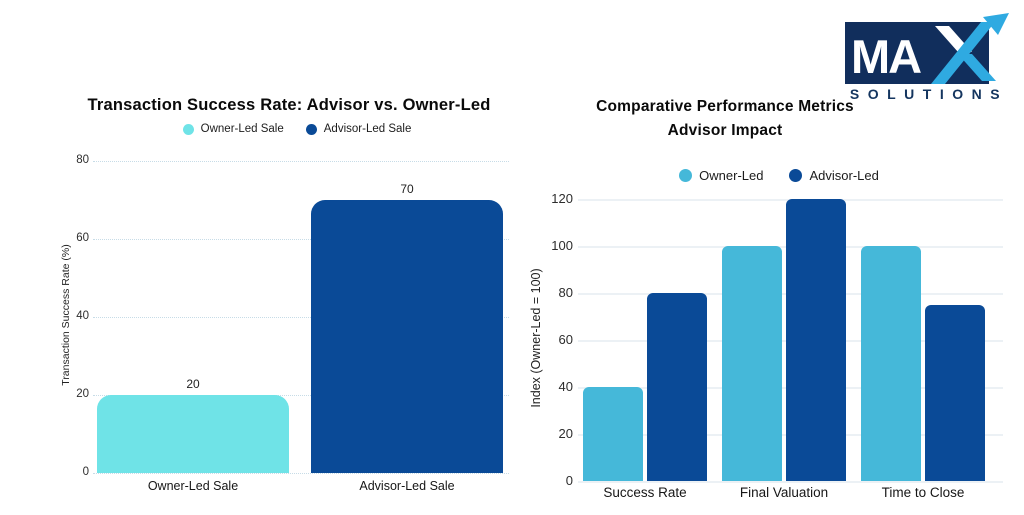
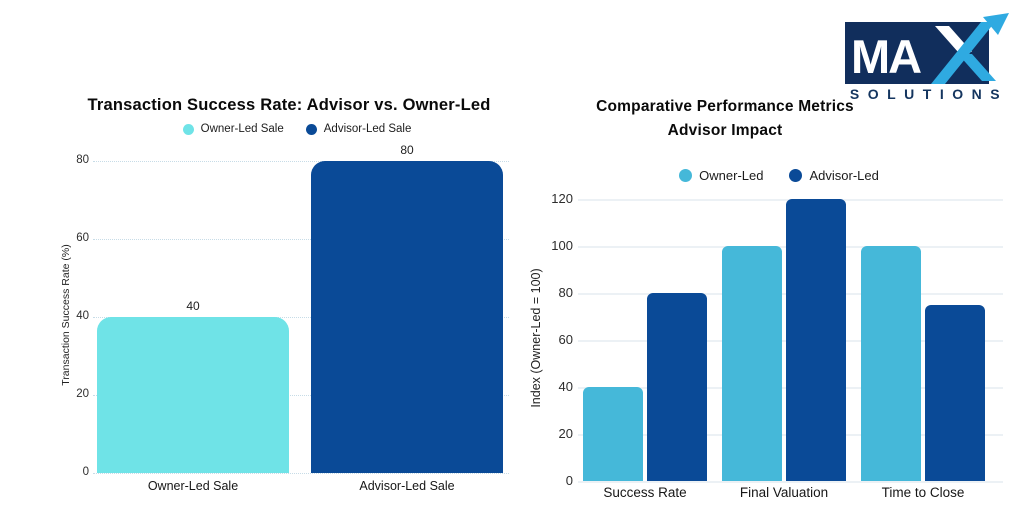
Transaction Success Rate: Advisor vs. Owner-Led/Owner-Led Sale: 20 -> 40
Transaction Success Rate: Advisor vs. Owner-Led/Advisor-Led Sale: 70 -> 80
